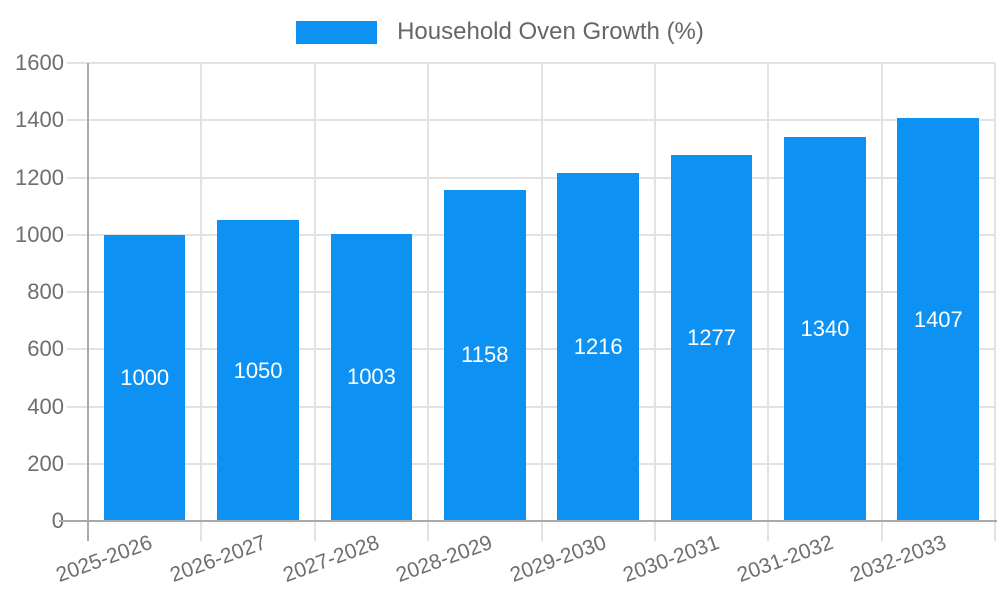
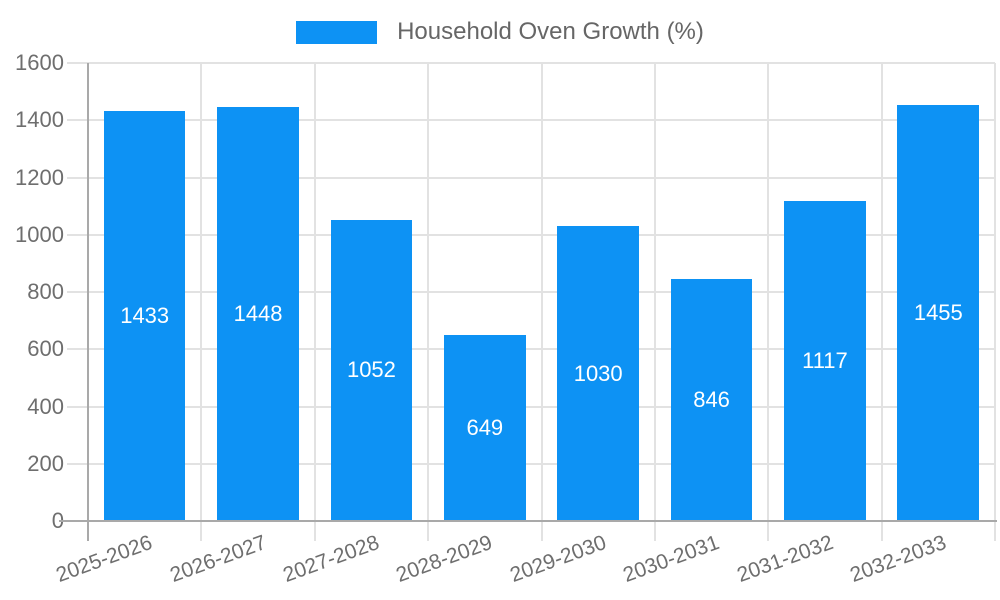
2025-2026: 1000 -> 1433
2026-2027: 1050 -> 1448
2027-2028: 1003 -> 1052
2028-2029: 1158 -> 649
2029-2030: 1216 -> 1030
2030-2031: 1277 -> 846
2031-2032: 1340 -> 1117
2032-2033: 1407 -> 1455
